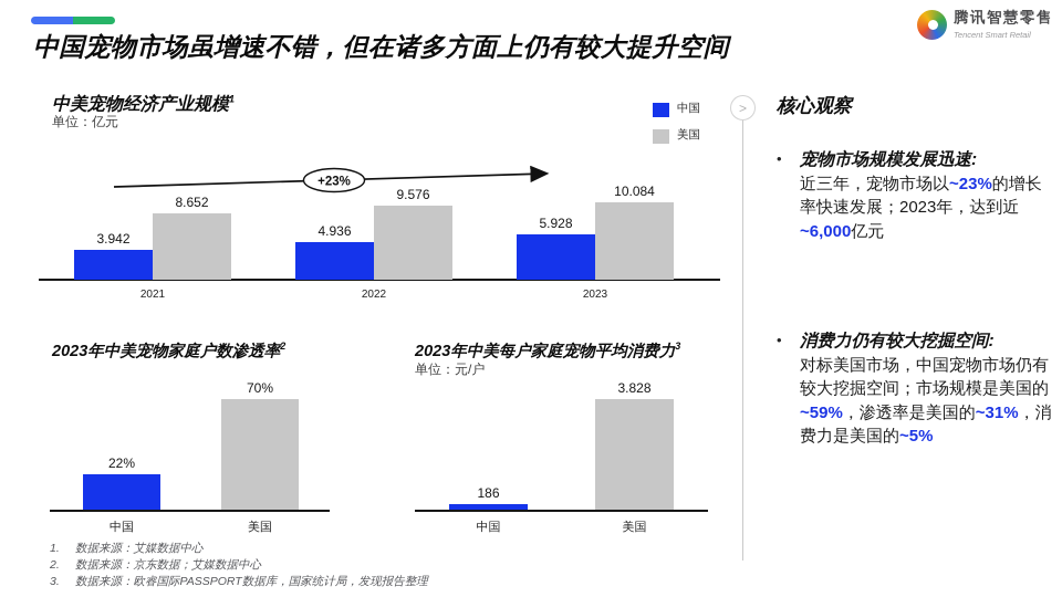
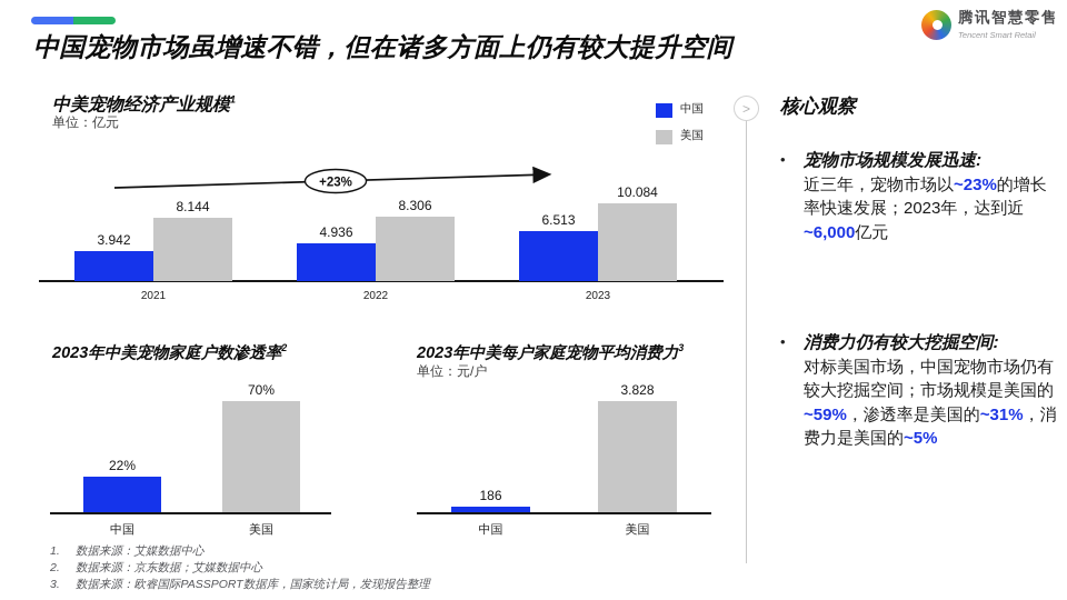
中美宠物经济产业规模/美国/2021: 8.652 -> 8.144
中美宠物经济产业规模/美国/2022: 9.576 -> 8.306
中美宠物经济产业规模/中国/2023: 5.928 -> 6.513
